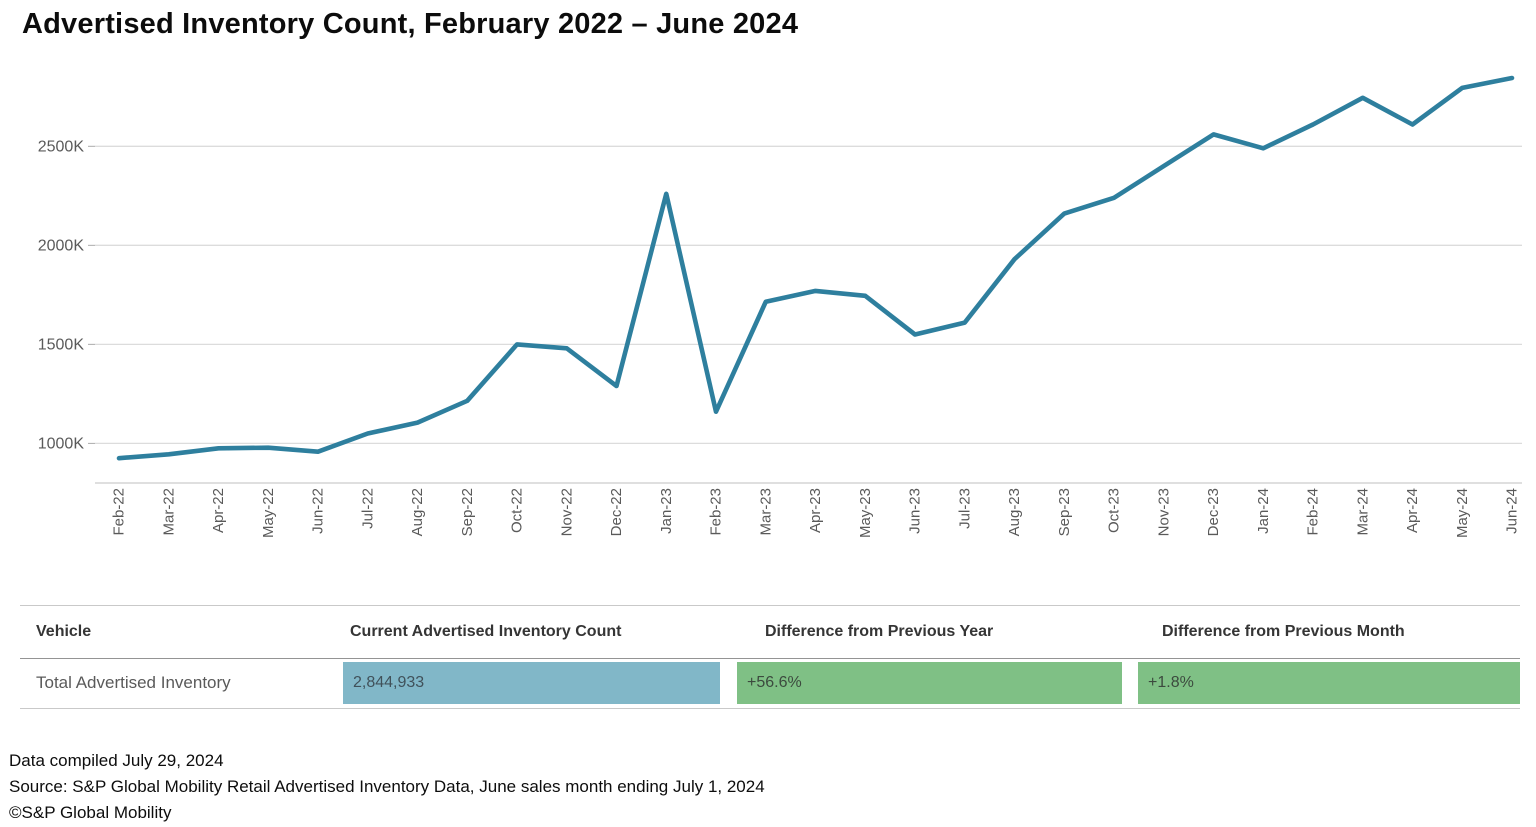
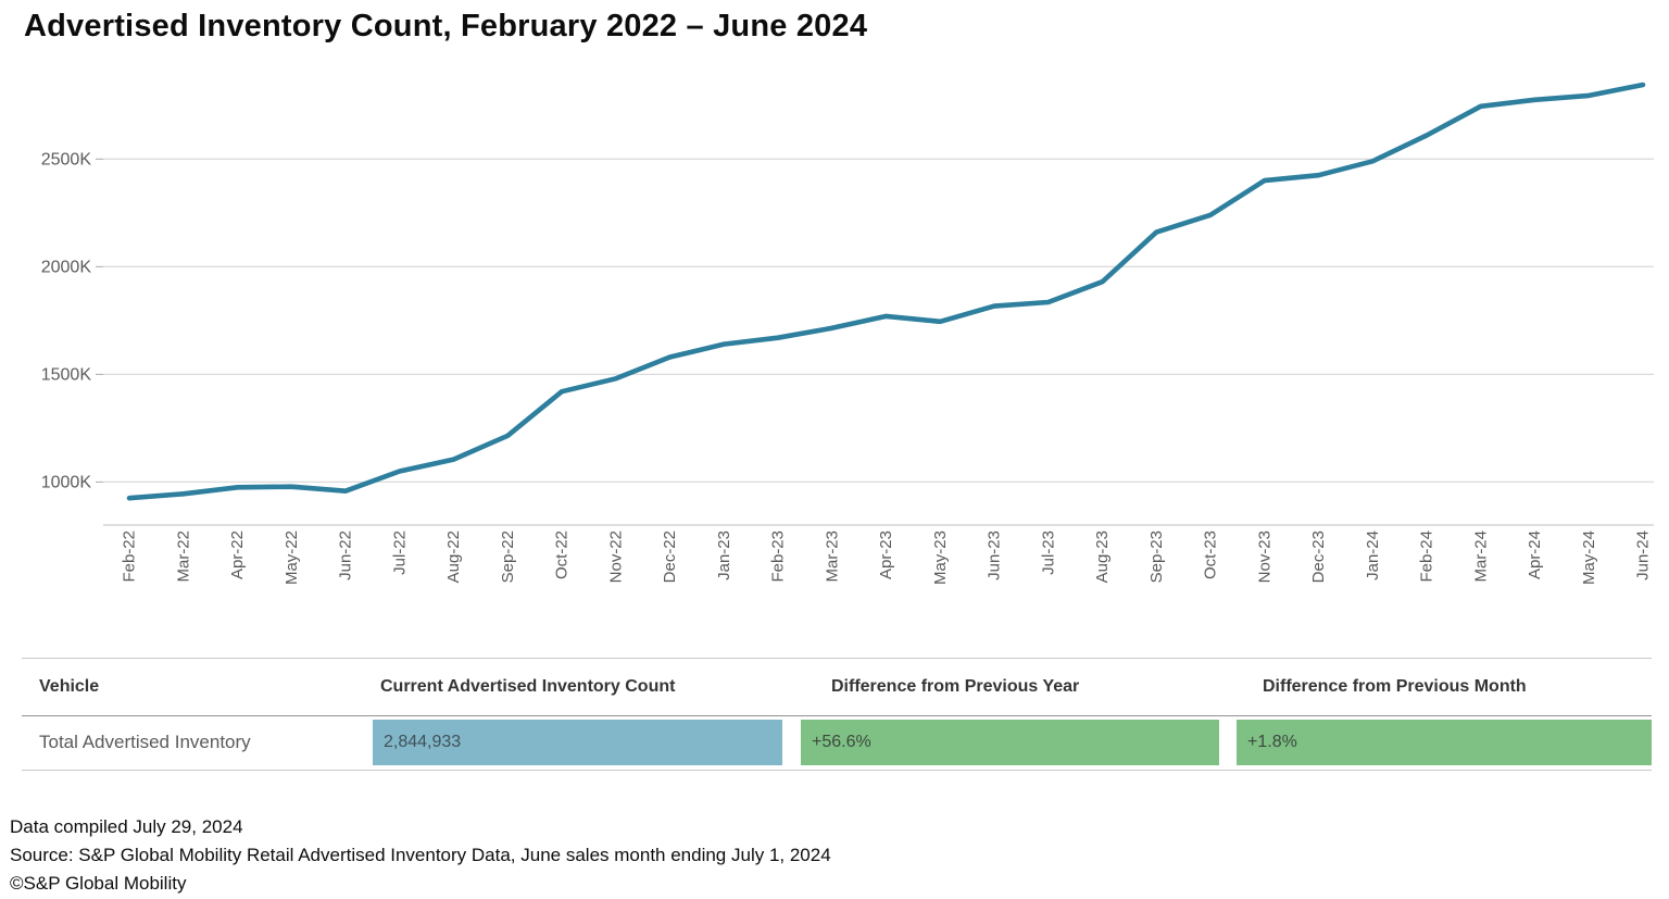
Oct-22: 1500K -> 1420K
Dec-22: 1290K -> 1580K
Jan-23: 2260K -> 1640K
Feb-23: 1160K -> 1670K
Jun-23: 1550K -> 1820K
Jul-23: 1610K -> 1840K
Dec-23: 2560K -> 2420K
Apr-24: 2610K -> 2780K
